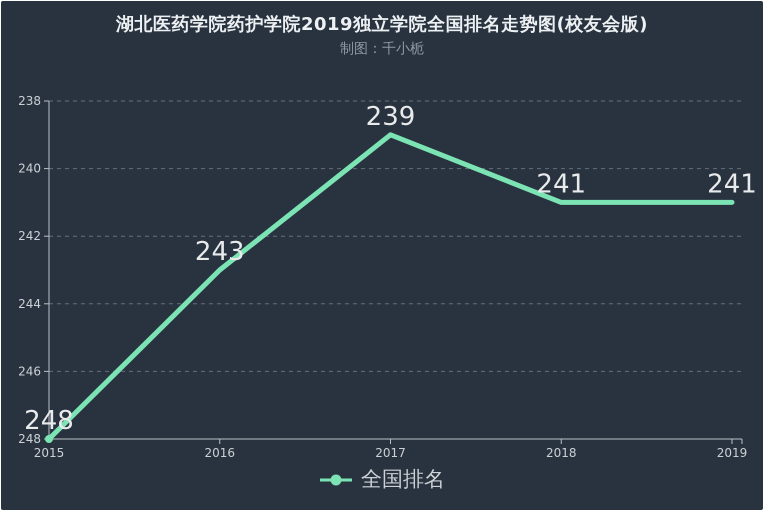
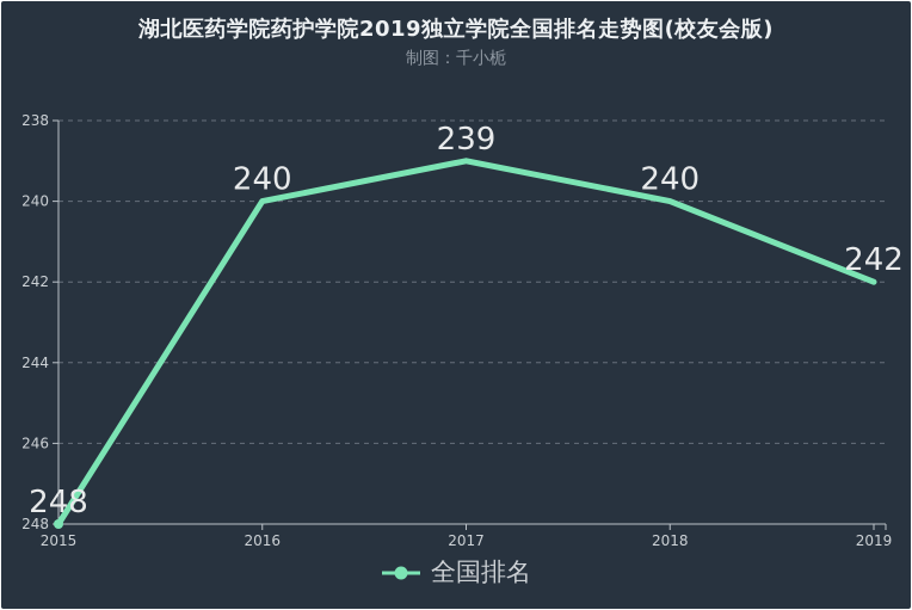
2016: 243 -> 240
2018: 241 -> 240
2019: 241 -> 242
